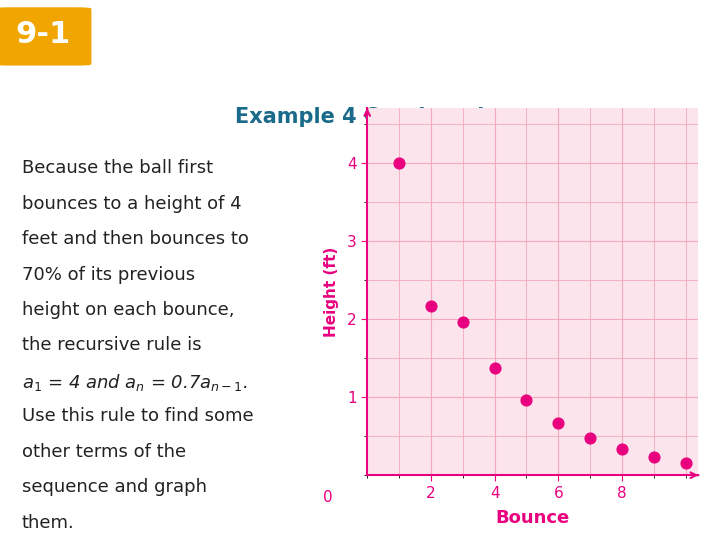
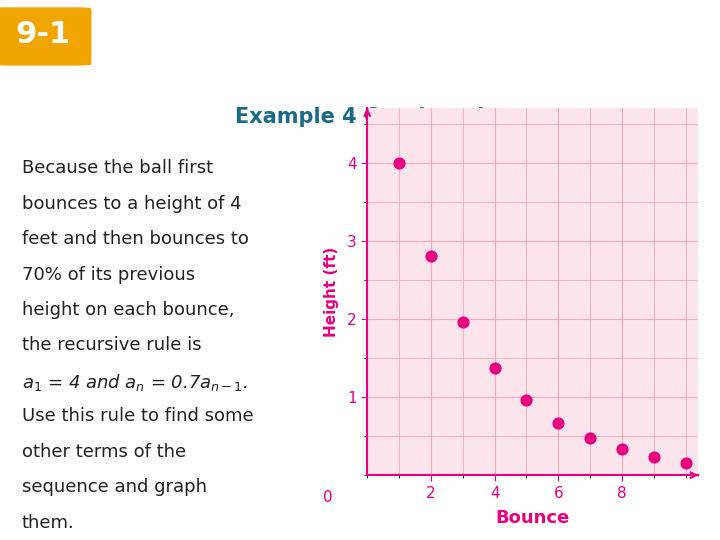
2: 2.16 -> 2.80
